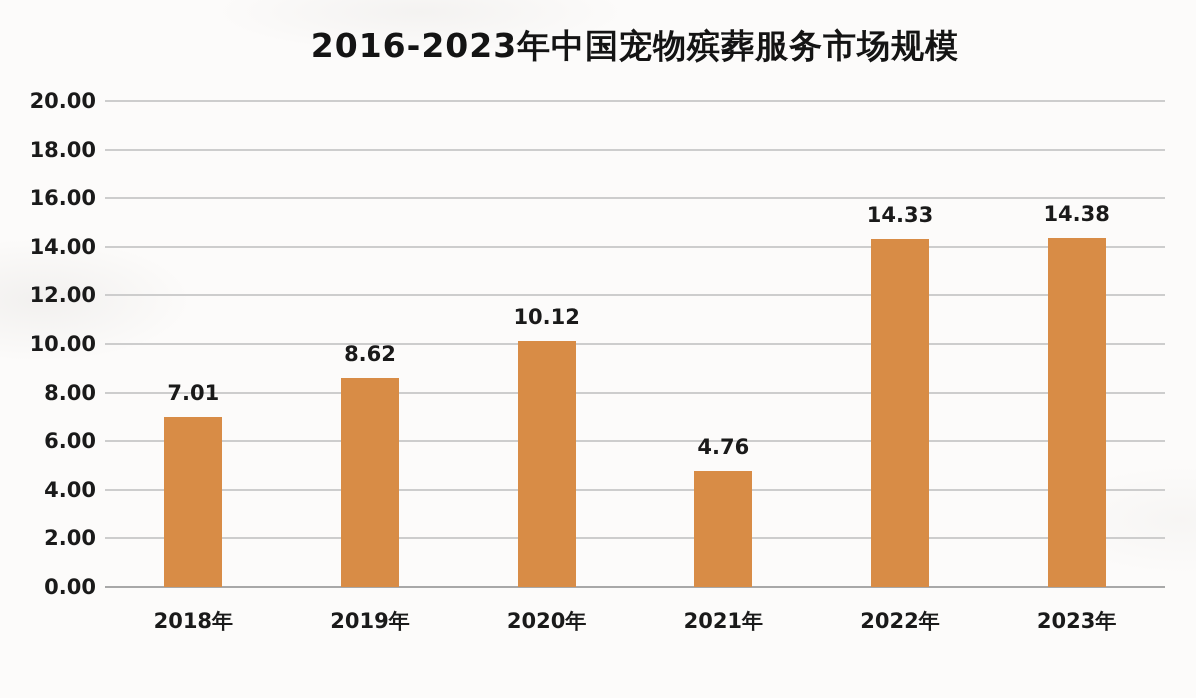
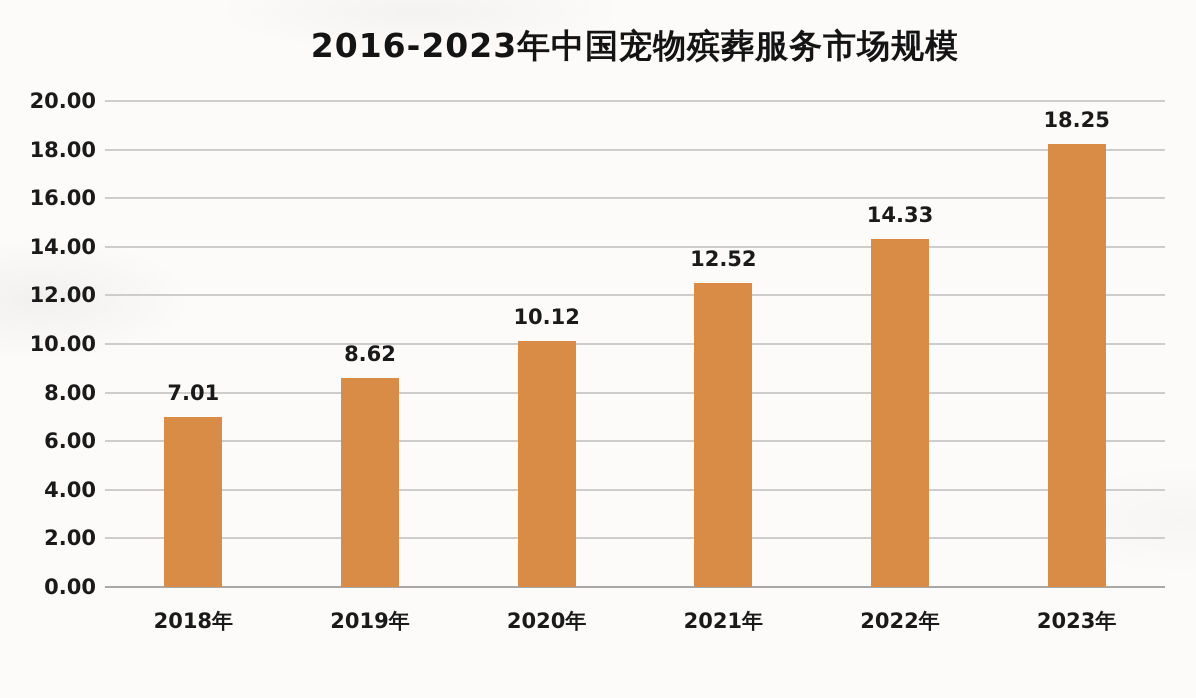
2021年: 4.76 -> 12.52
2023年: 14.38 -> 18.25
